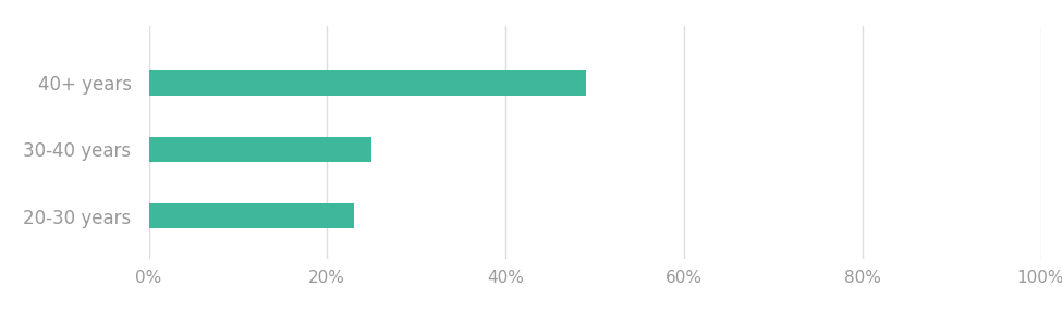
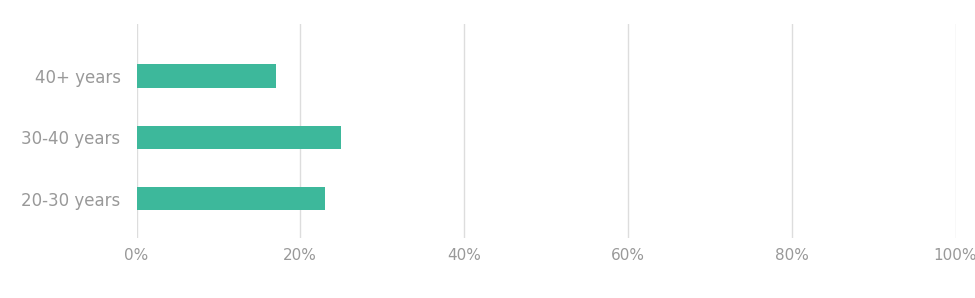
40+ years: 49% -> 17%
